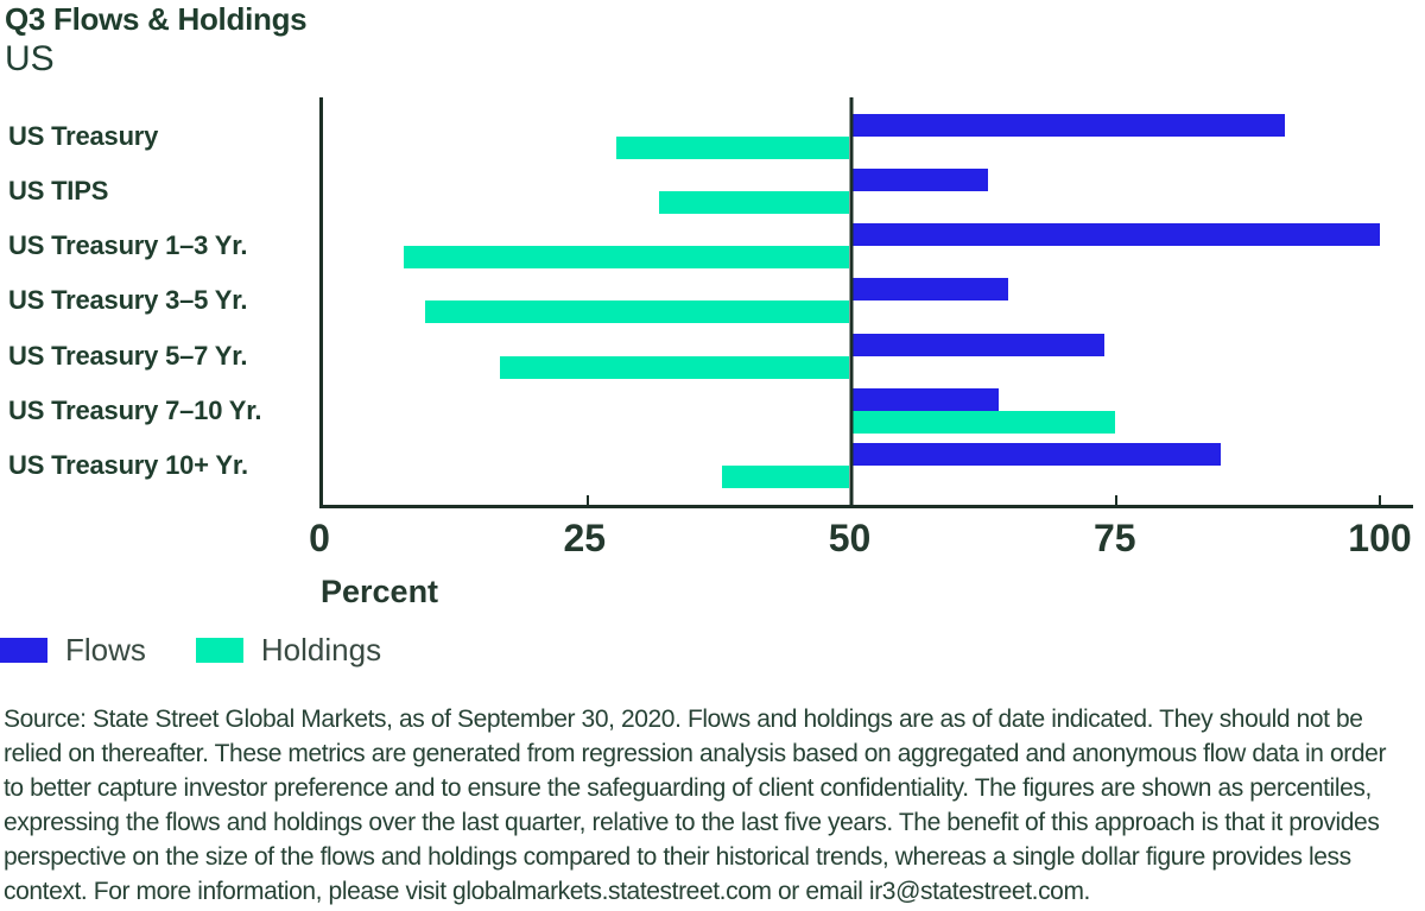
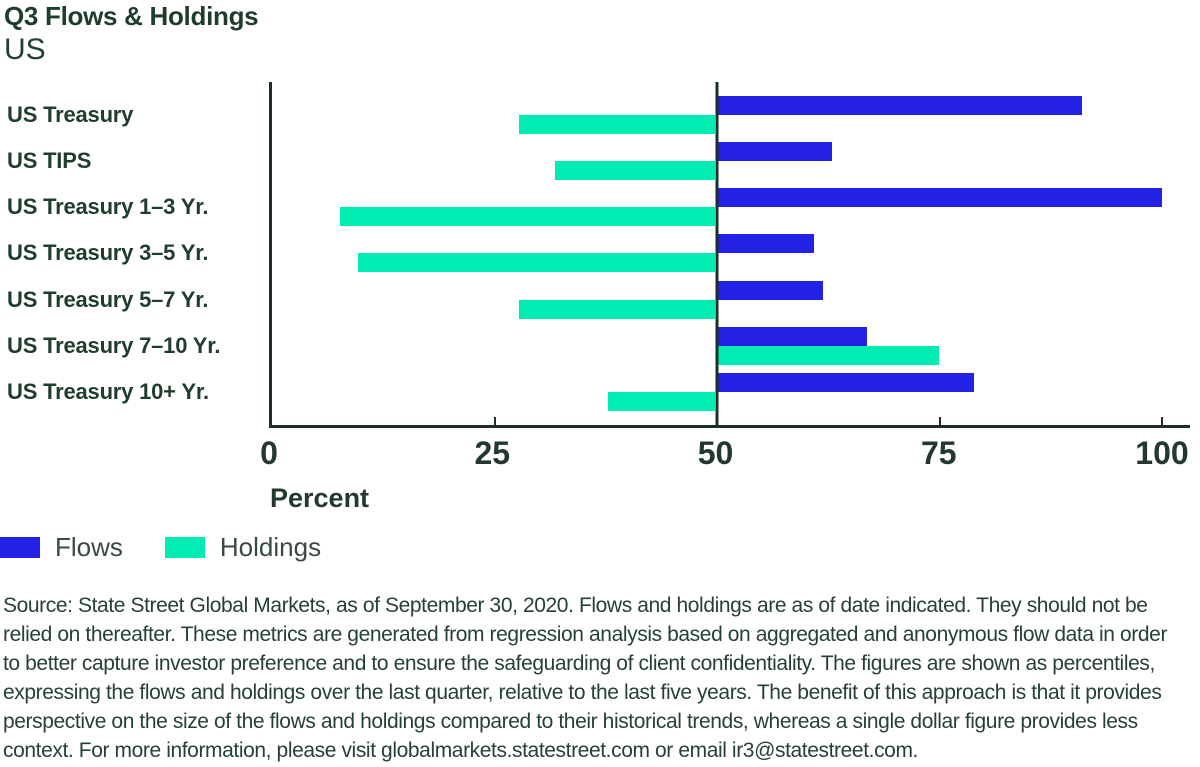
Flows/US Treasury 3–5 Yr.: 65 -> 61
Flows/US Treasury 5–7 Yr.: 74 -> 62
Holdings/US Treasury 5–7 Yr.: 17 -> 28
Flows/US Treasury 7–10 Yr.: 64 -> 67
Flows/US Treasury 10+ Yr.: 85 -> 79
